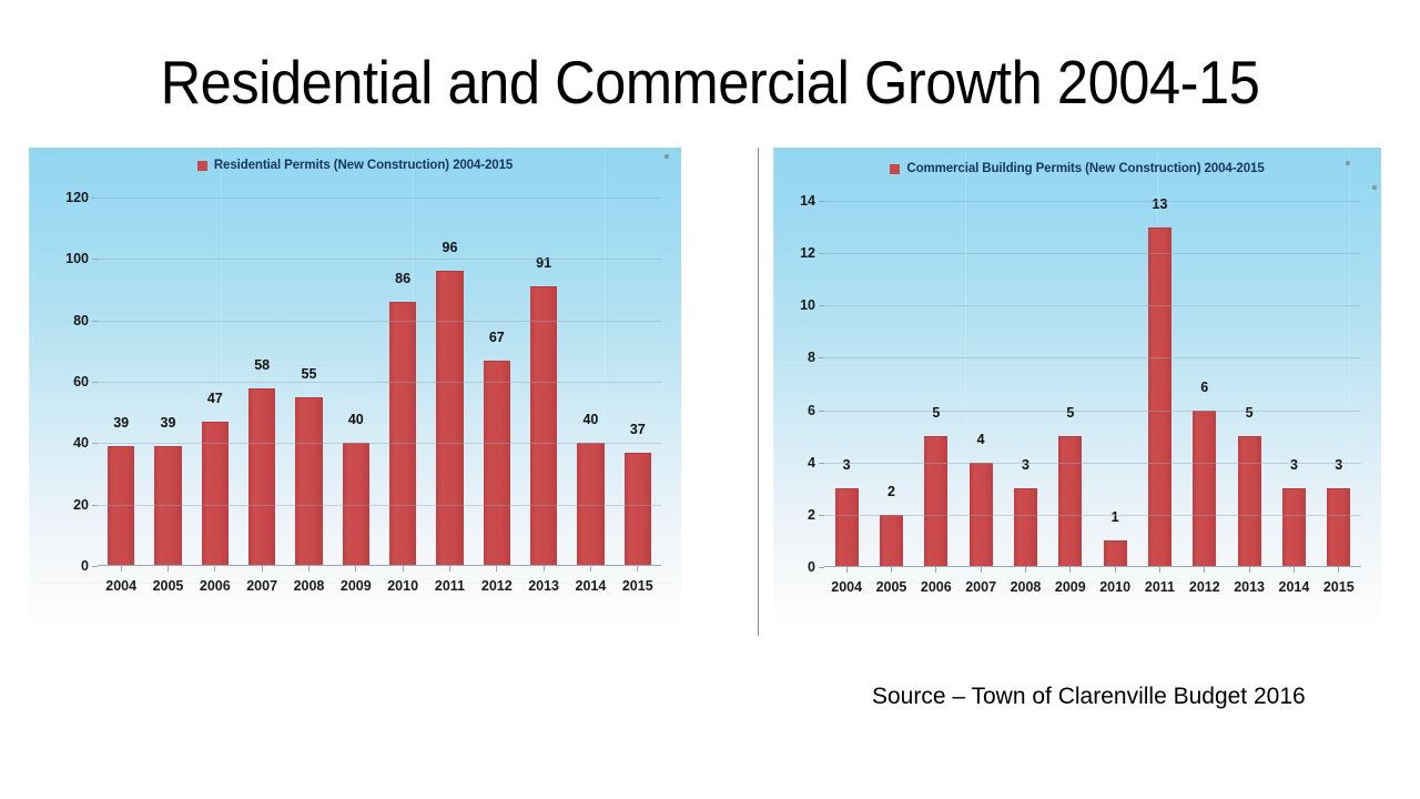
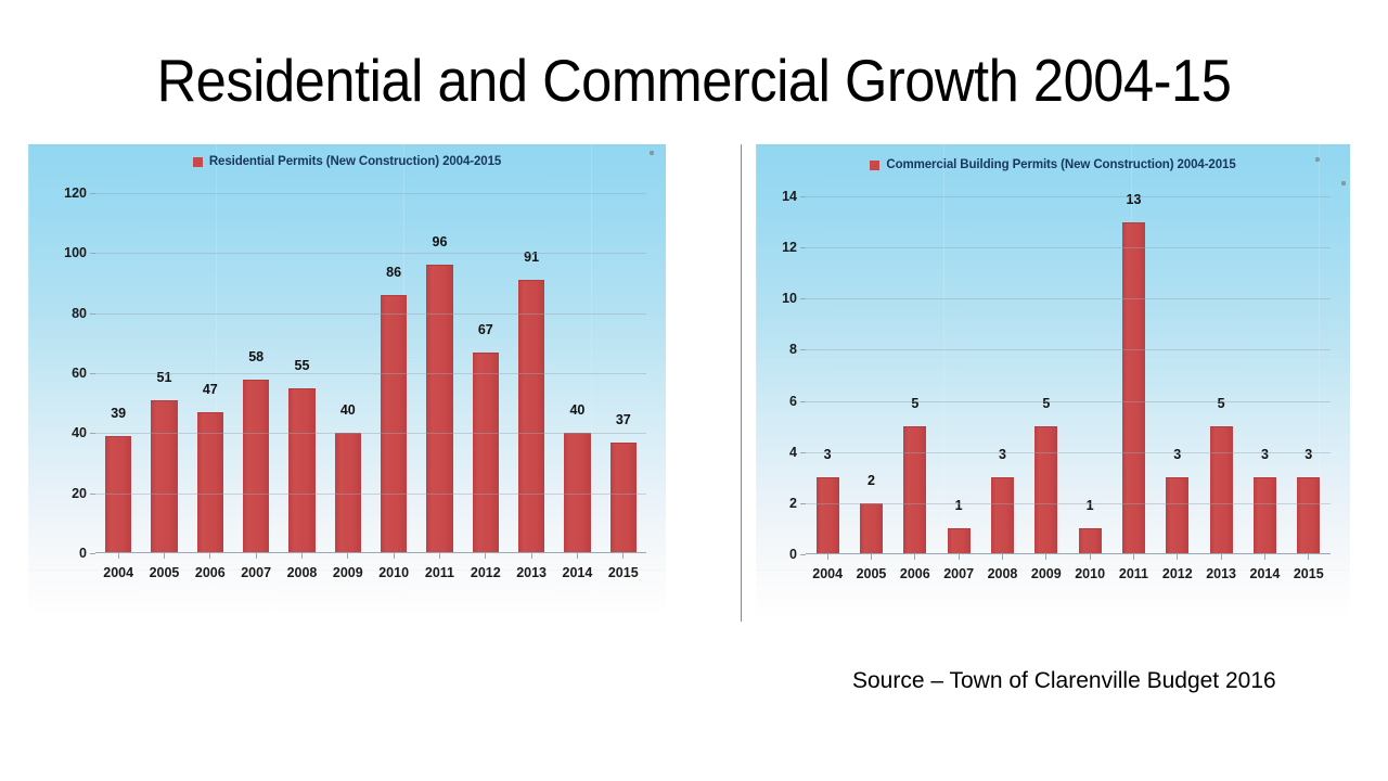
Residential Permits (New Construction) 2004-2015/2005: 39 -> 51
Commercial Building Permits (New Construction) 2004-2015/2007: 4 -> 1
Commercial Building Permits (New Construction) 2004-2015/2012: 6 -> 3
